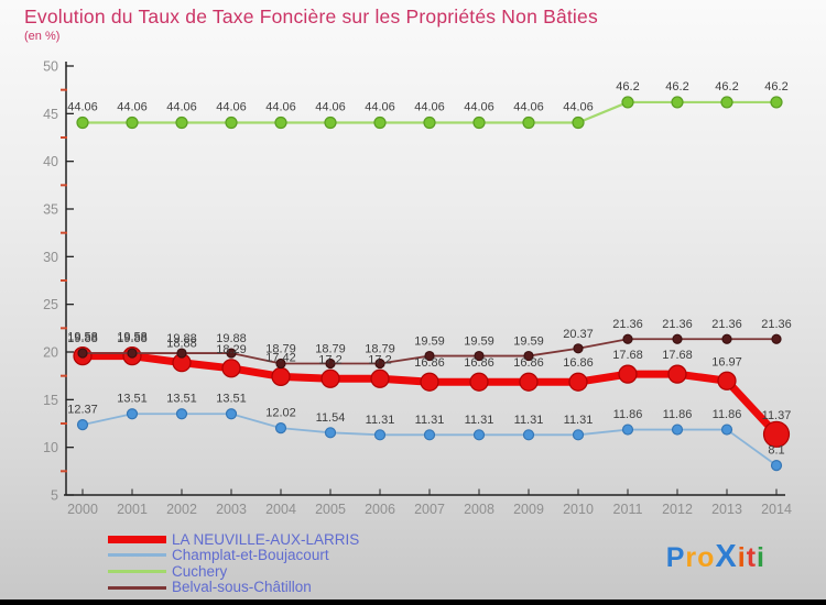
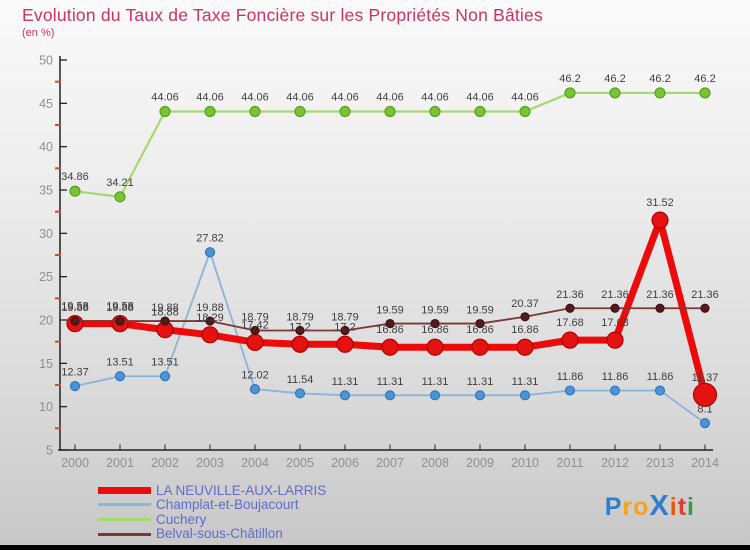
Cuchery/2000: 44.06 -> 34.86
Cuchery/2001: 44.06 -> 34.21
Champlat-et-Boujacourt/2003: 13.51 -> 27.82
LA NEUVILLE-AUX-LARRIS/2013: 16.97 -> 31.52
